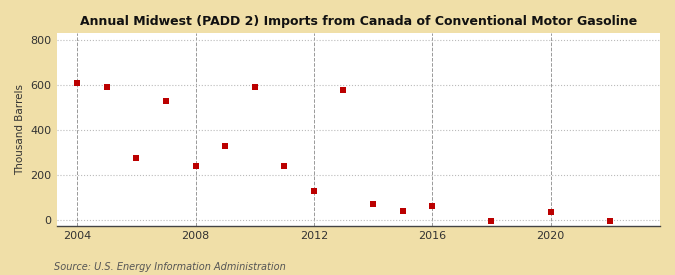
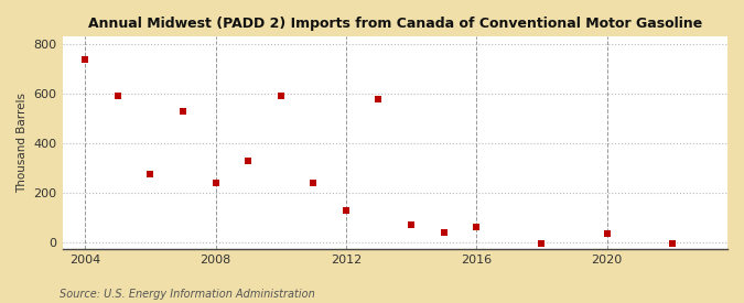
2004: 610 -> 740
